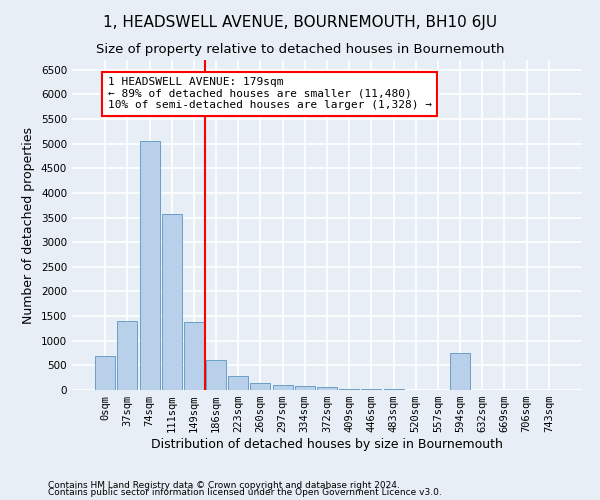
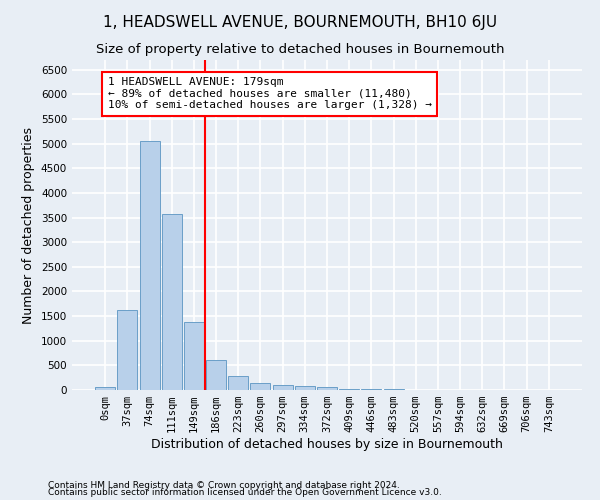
0sqm: 700 -> 70
37sqm: 1400 -> 1630
594sqm: 750 -> 0
